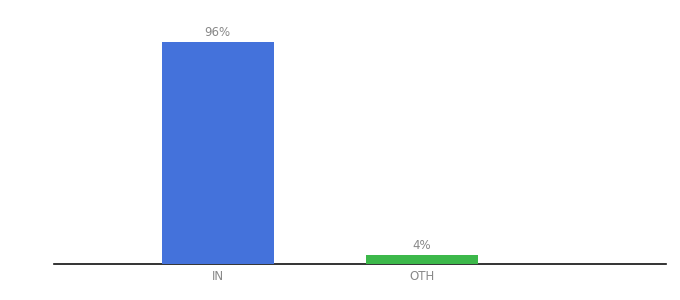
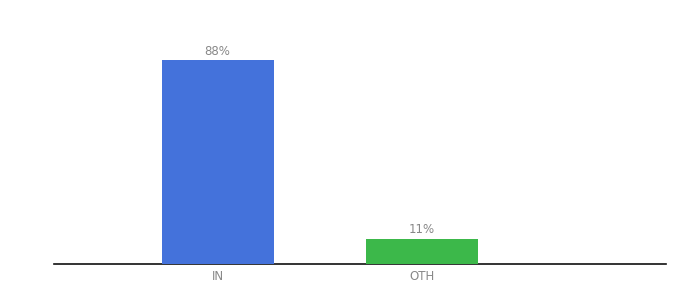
IN: 96% -> 88%
OTH: 4% -> 11%
